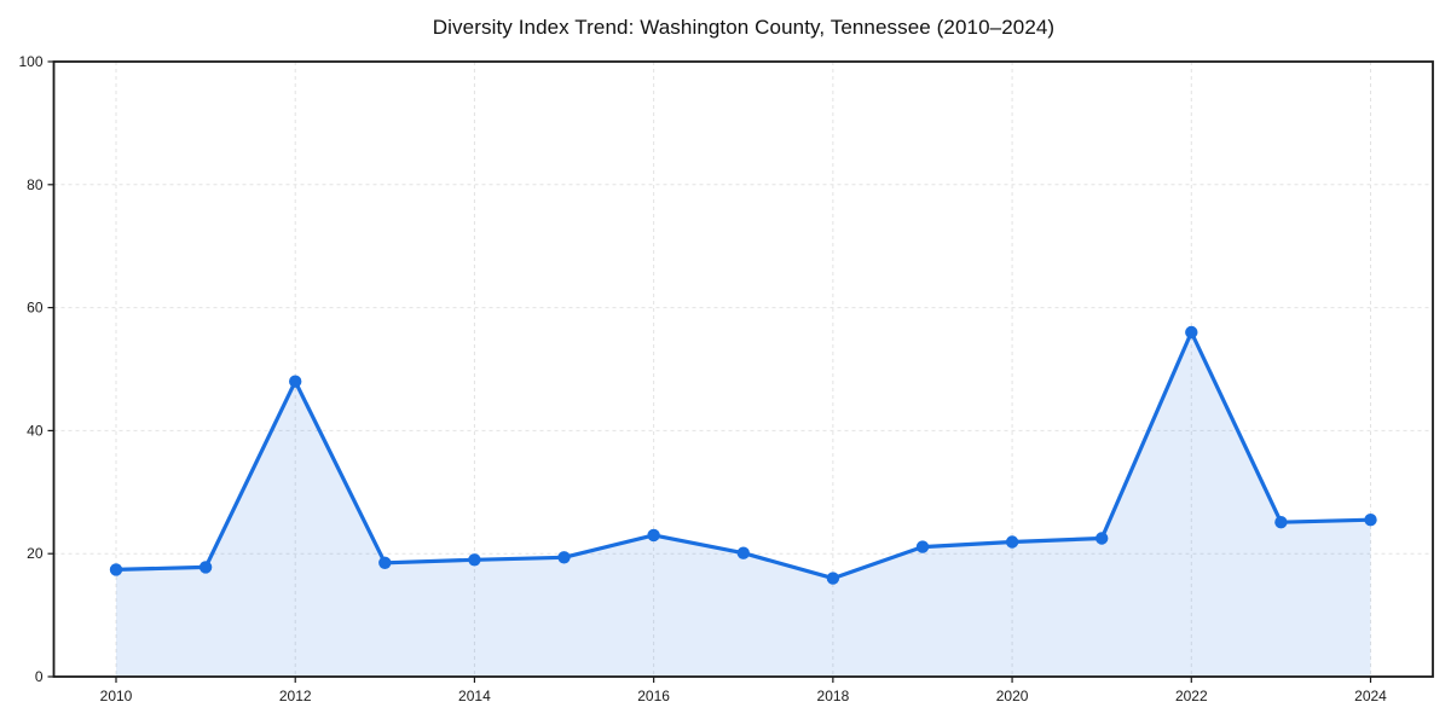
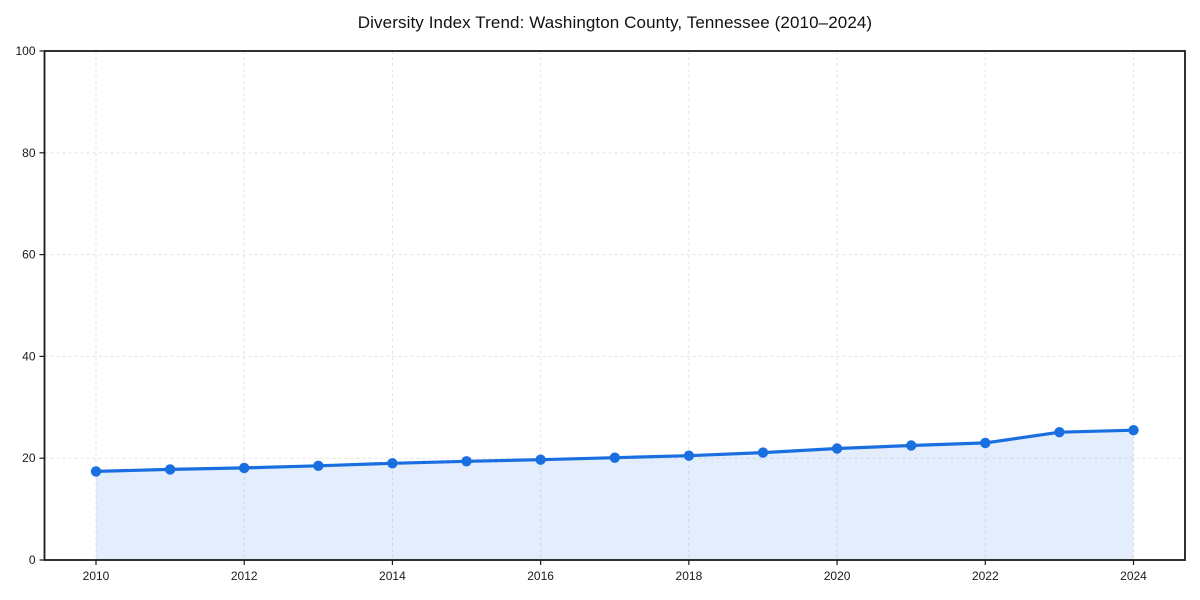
2012: 48 -> 18
2016: 23 -> 20
2018: 16 -> 20
2022: 56 -> 23
